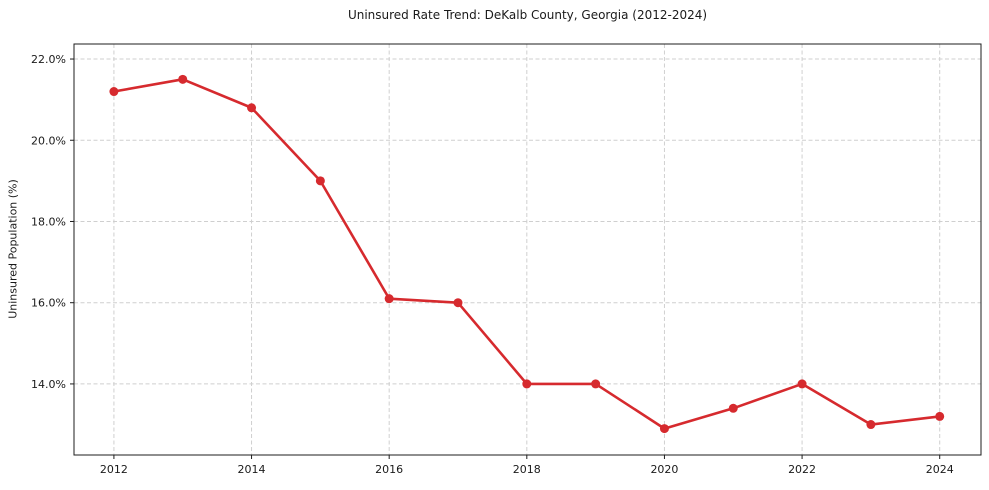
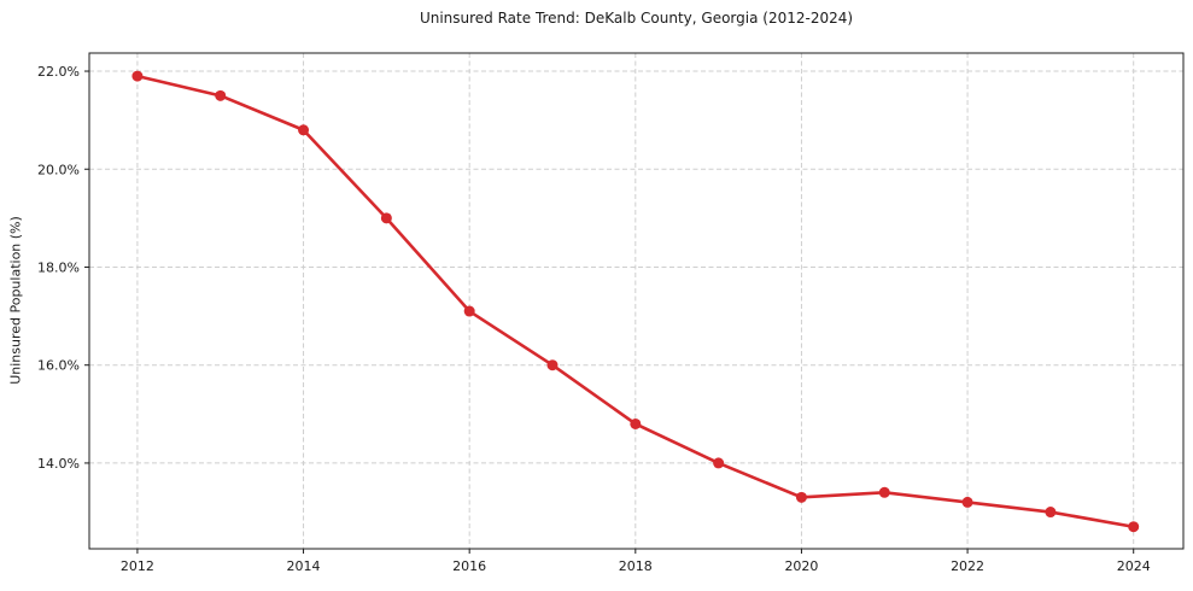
2012: 21.2% -> 21.9%
2016: 16.1% -> 17.1%
2018: 14.0% -> 14.8%
2020: 12.9% -> 13.3%
2022: 14.0% -> 13.2%
2024: 13.2% -> 12.7%
